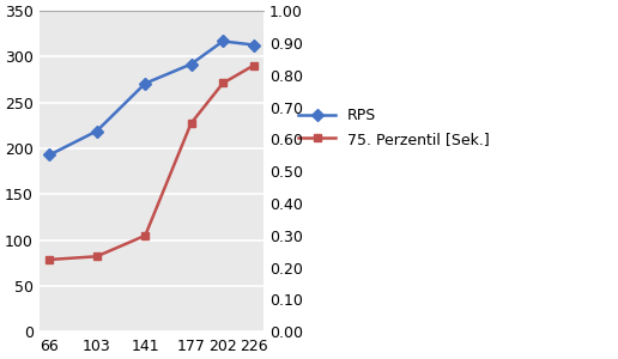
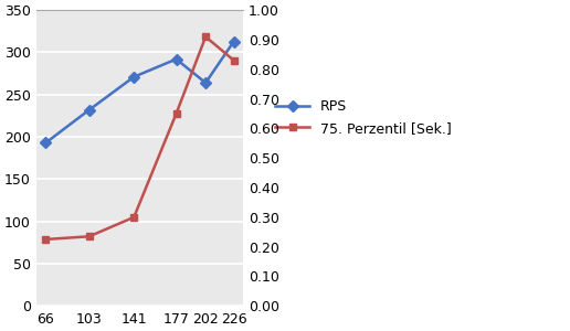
RPS/103: 219 -> 232
RPS/202: 317 -> 264
75. Perzentil [Sek.]/202: 0.775 -> 0.910
